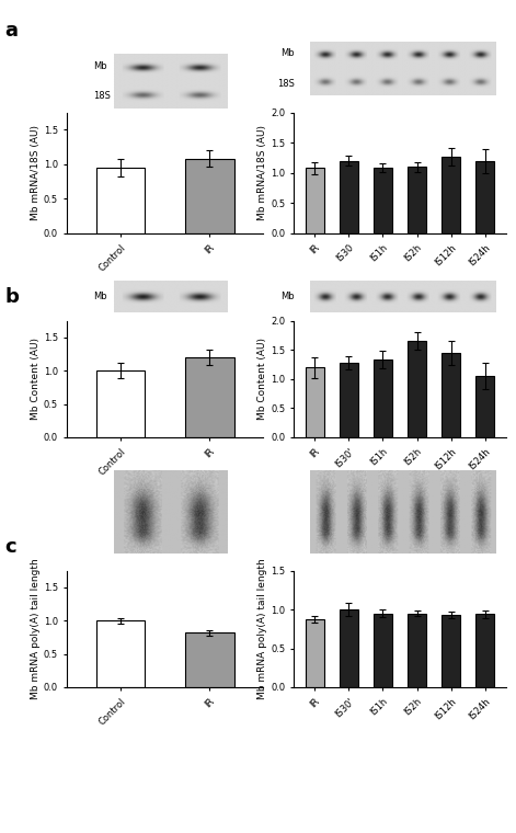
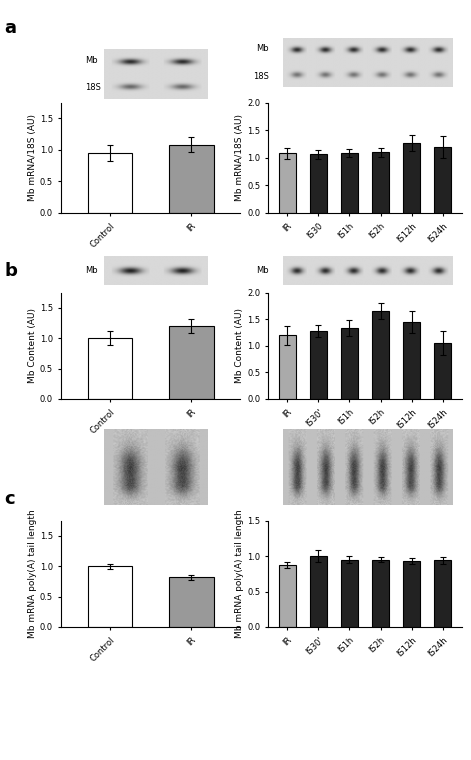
IS30: 1.20 -> 1.06
